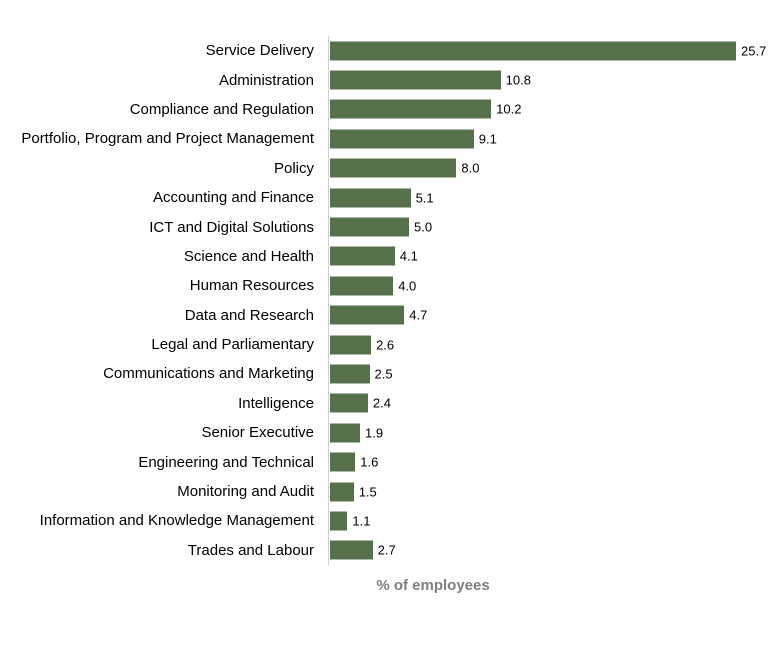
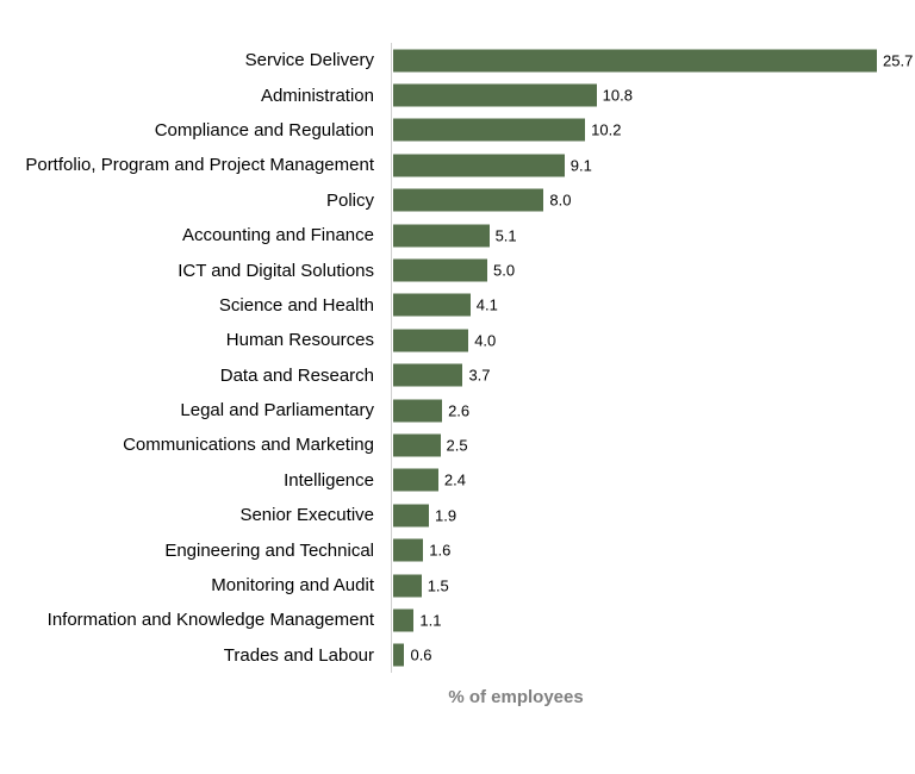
Data and Research: 4.7 -> 3.7
Trades and Labour: 2.7 -> 0.6
